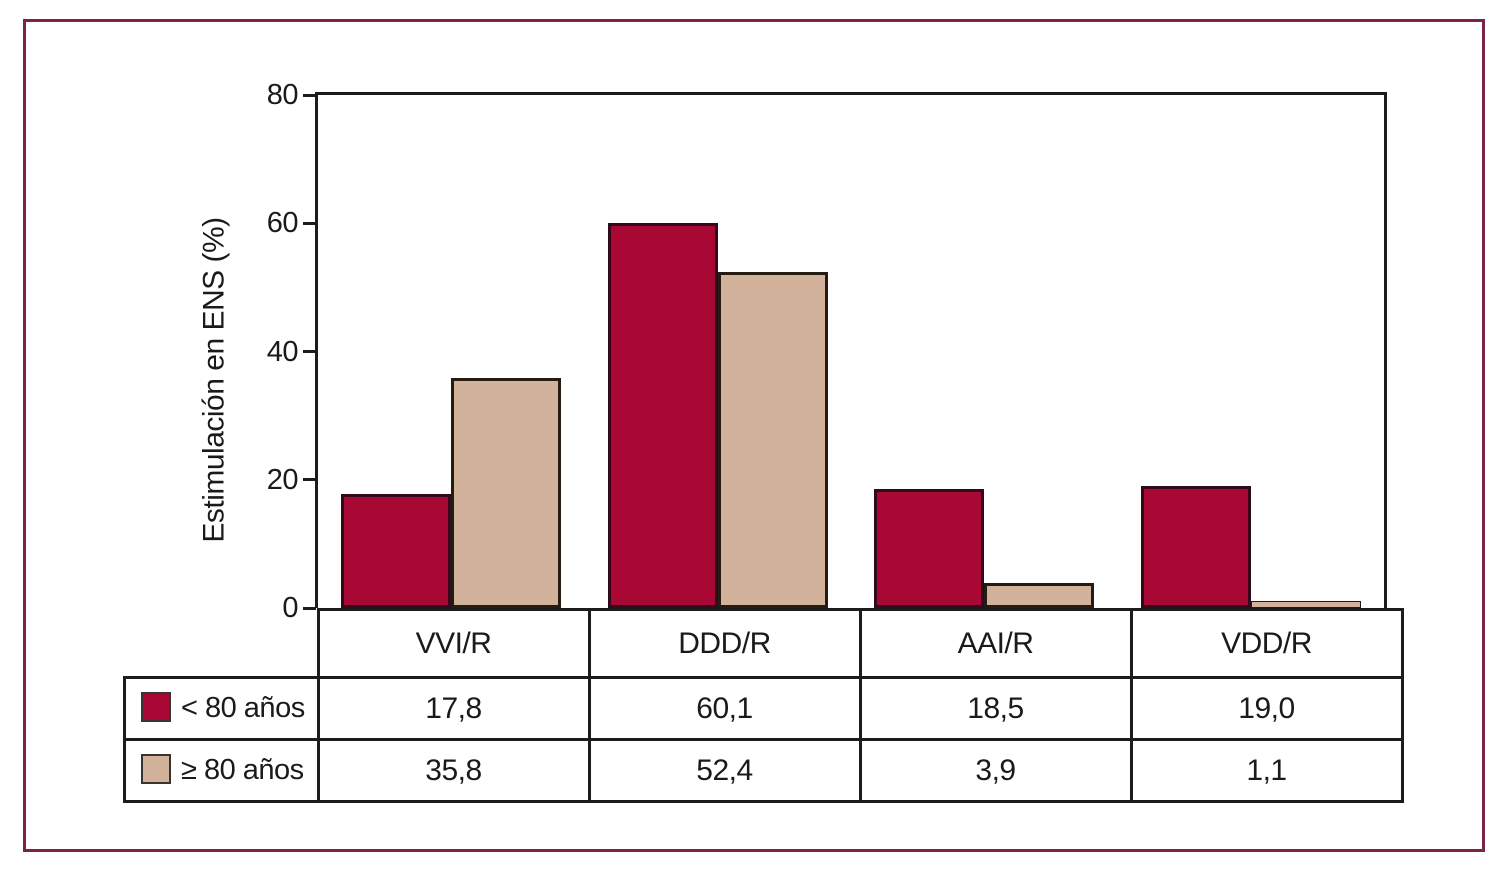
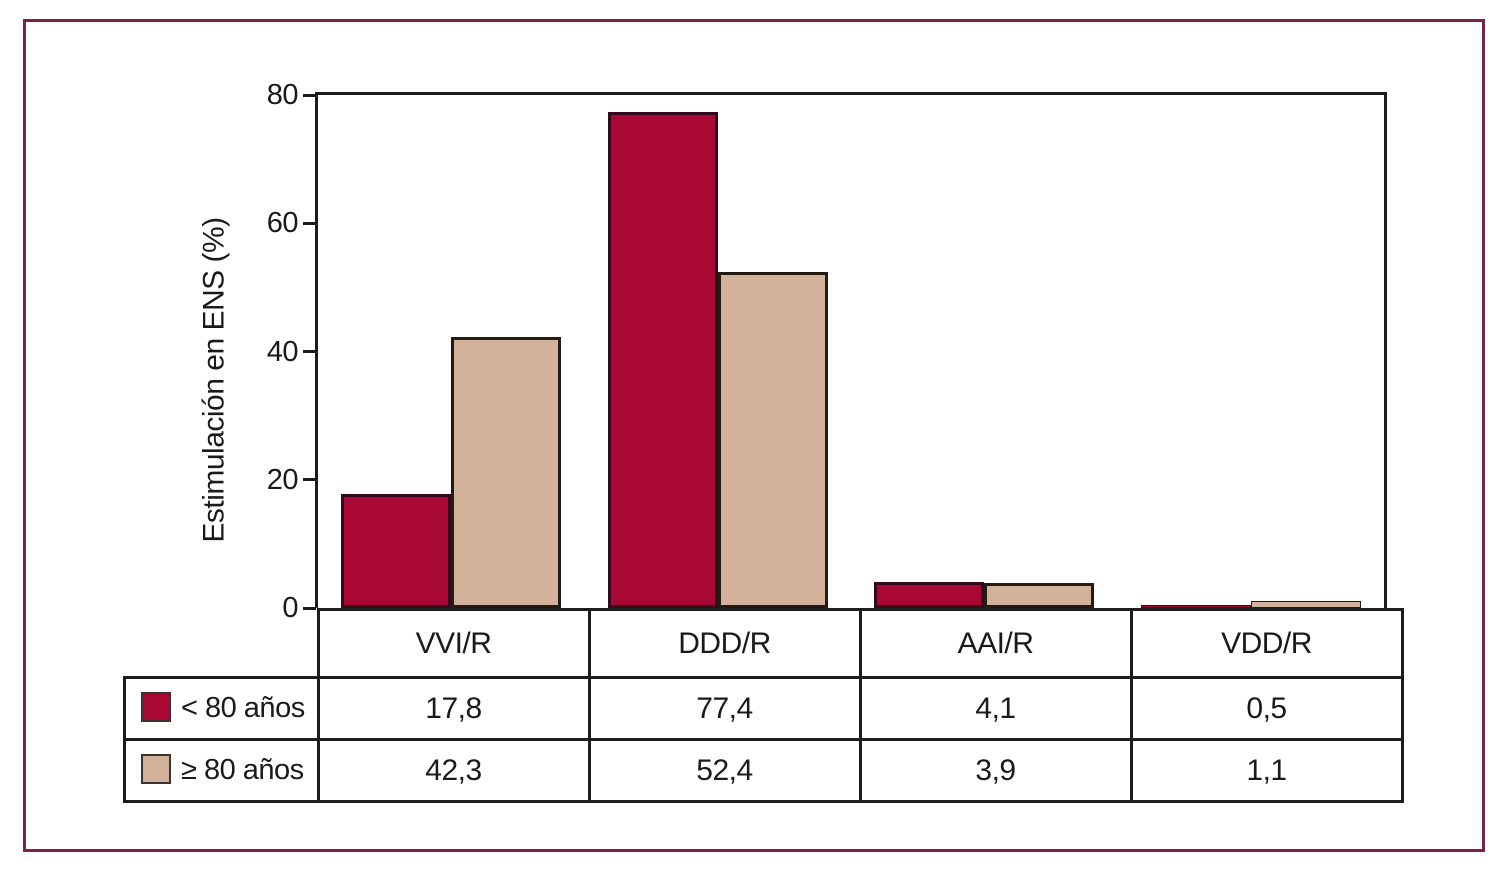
≥ 80 años/VVI/R: 35,8 -> 42,3
< 80 años/DDD/R: 60,1 -> 77,4
< 80 años/AAI/R: 18,5 -> 4,1
< 80 años/VDD/R: 19,0 -> 0,5
